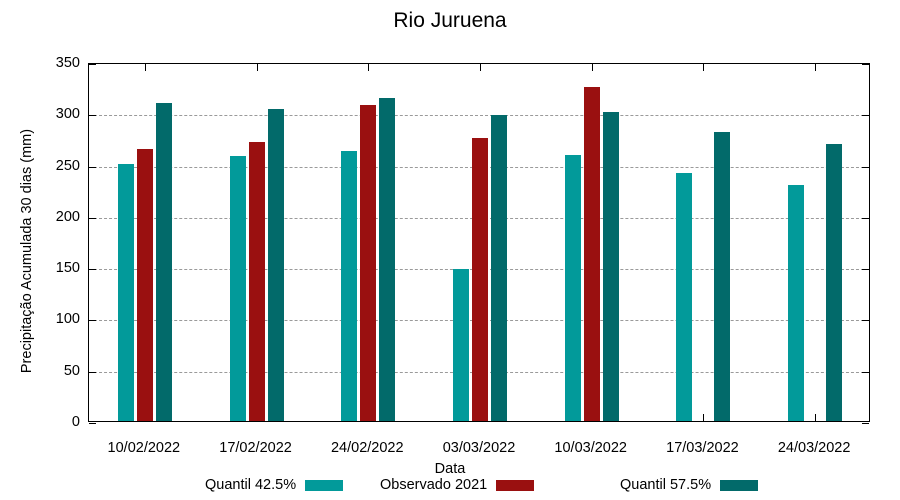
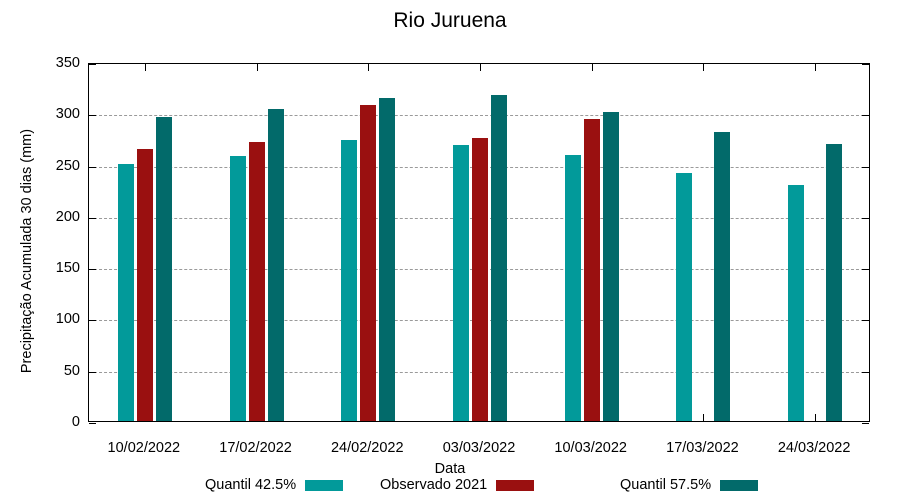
Quantil 57.5%/10/02/2022: 310 -> 296
Quantil 42.5%/24/02/2022: 263 -> 274
Quantil 42.5%/03/03/2022: 148 -> 269
Quantil 57.5%/03/03/2022: 298 -> 318
Observado 2021/10/03/2022: 326 -> 294
